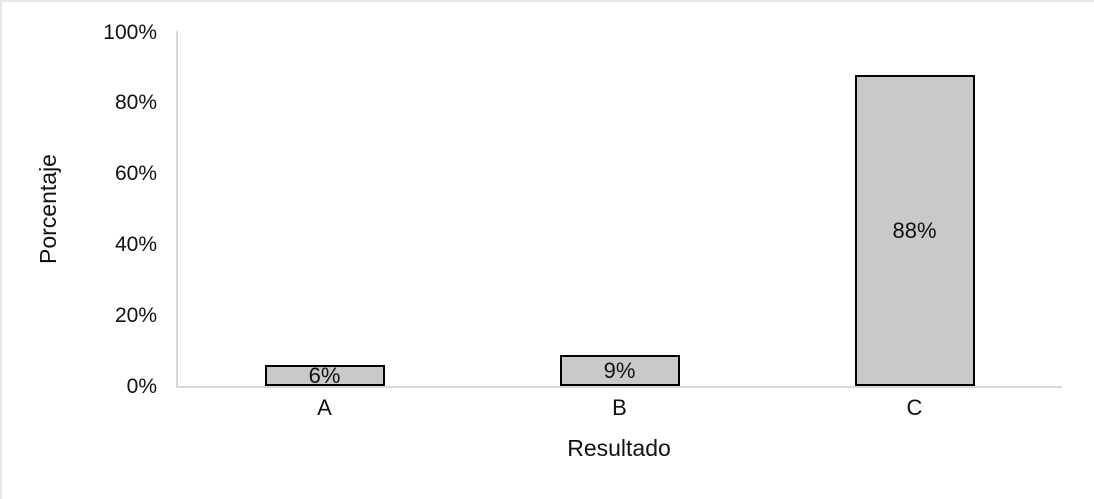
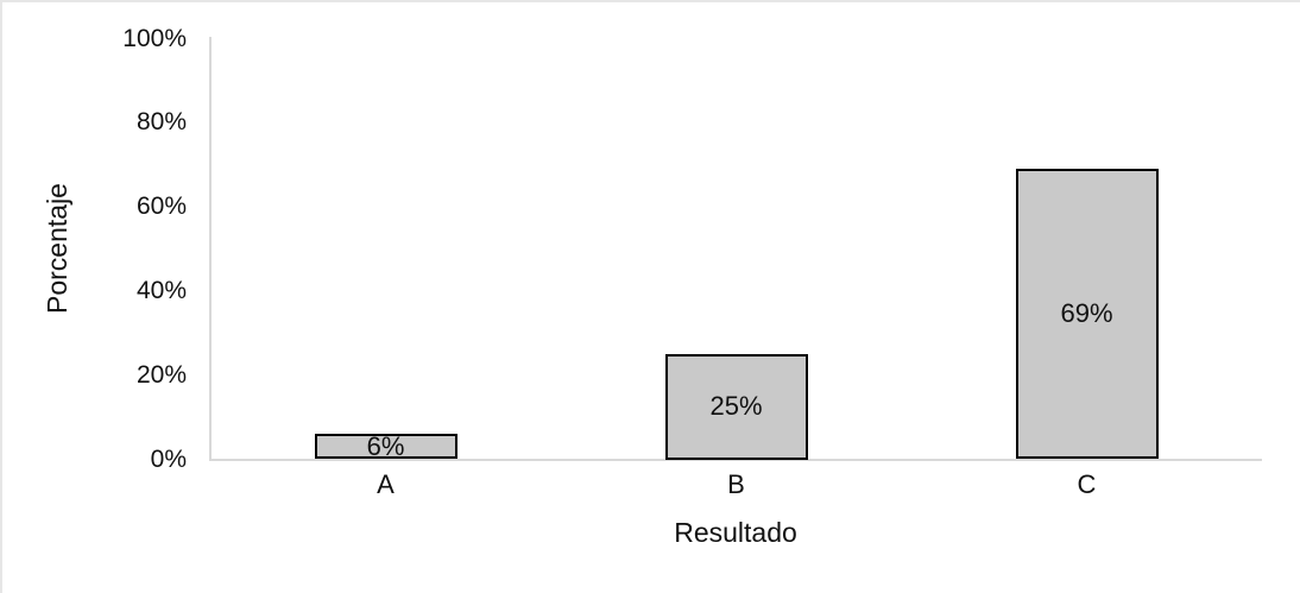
B: 9% -> 25%
C: 88% -> 69%
